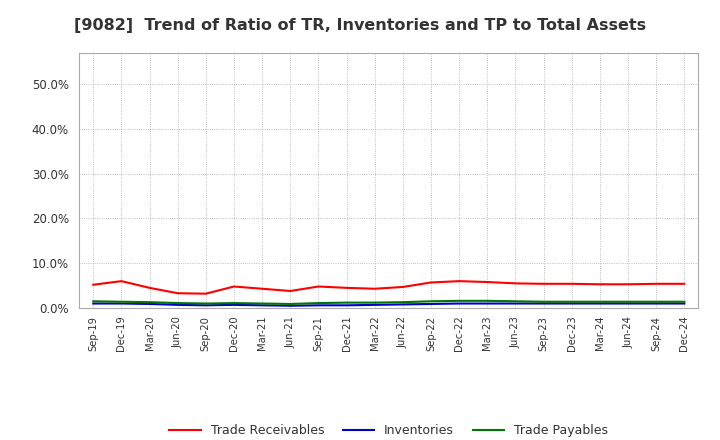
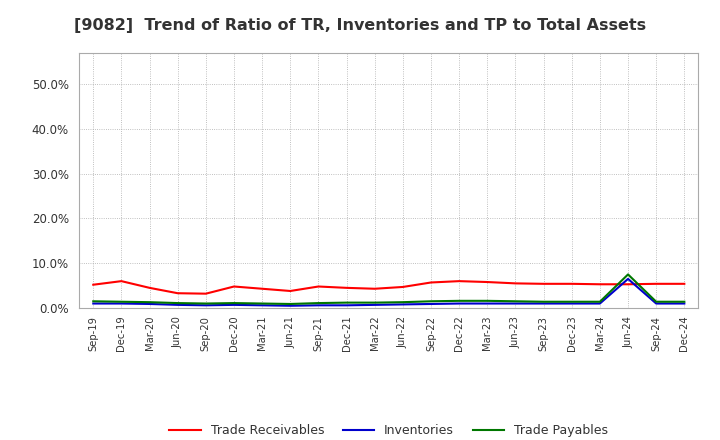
Inventories/Jun-24: 1.0% -> 6.5%
Trade Payables/Jun-24: 1.4% -> 7.5%
